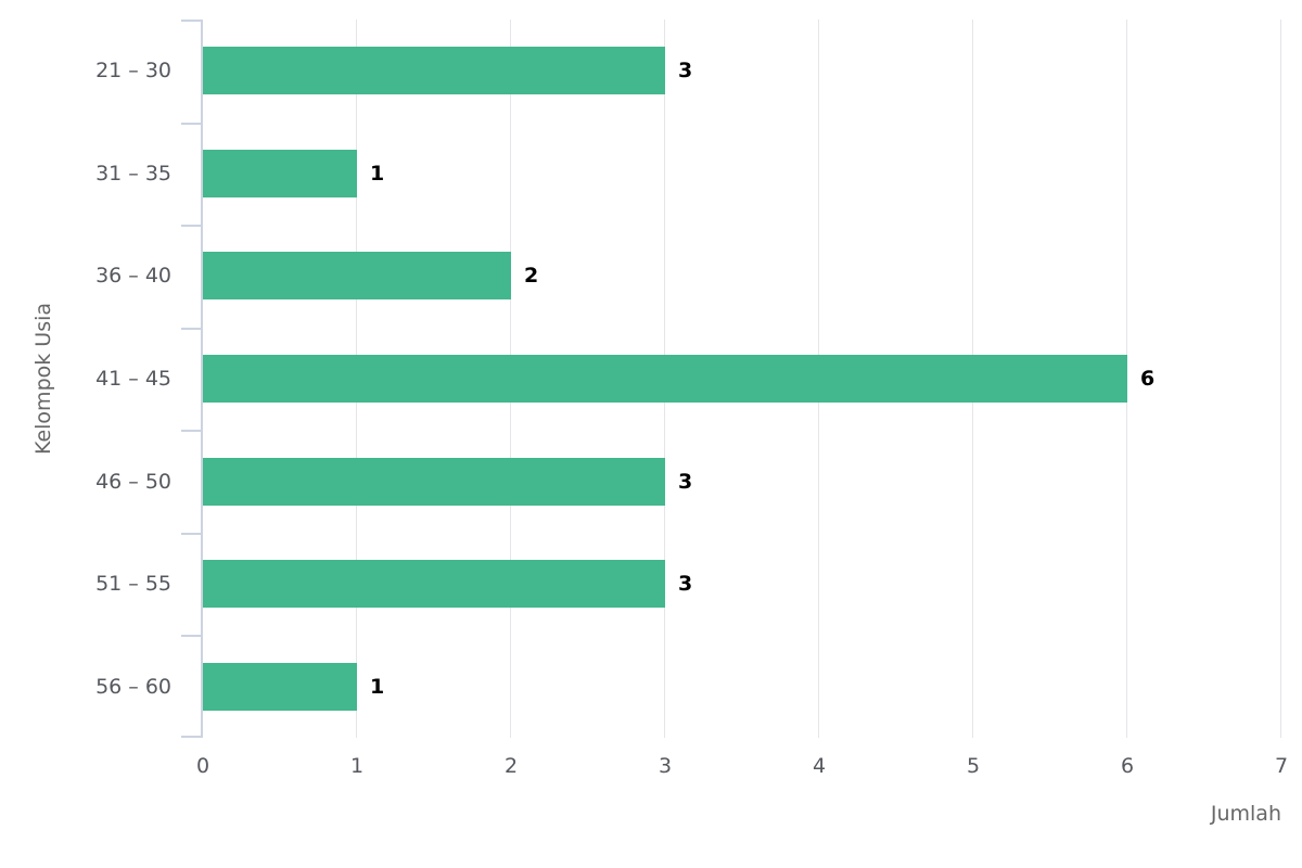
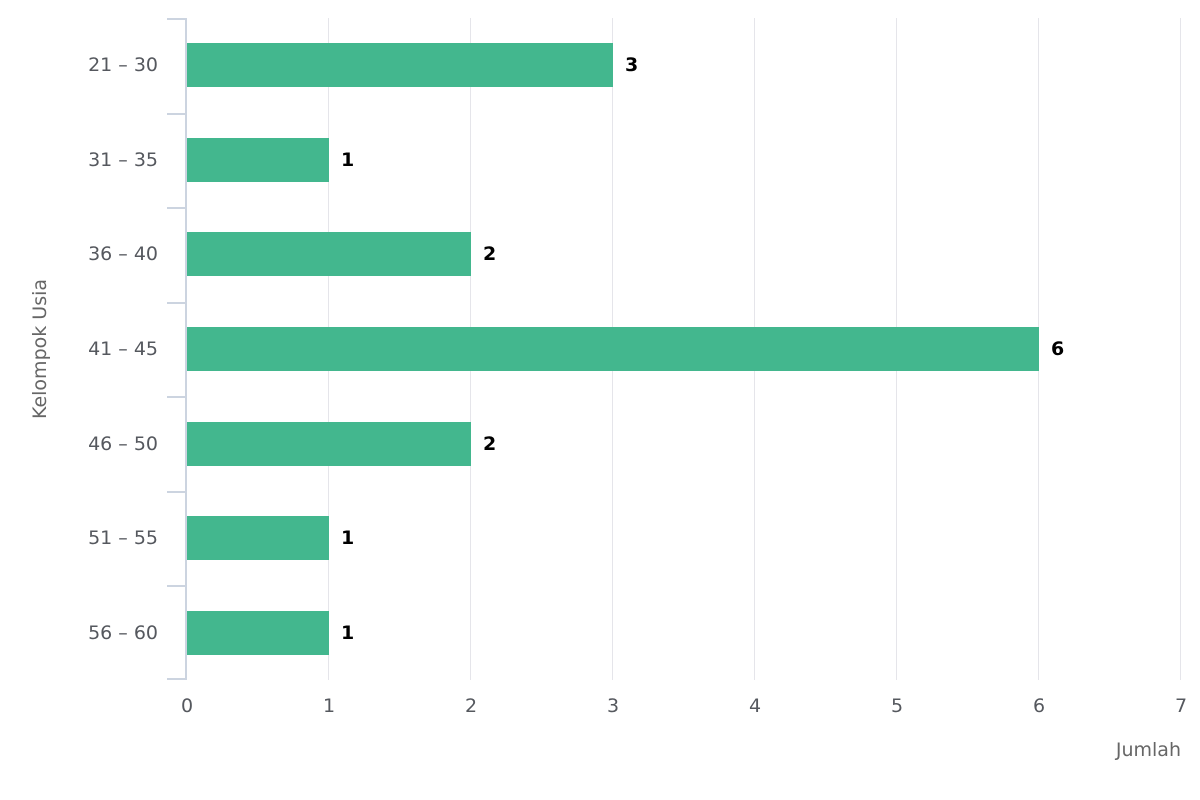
46 – 50: 3 -> 2
51 – 55: 3 -> 1
